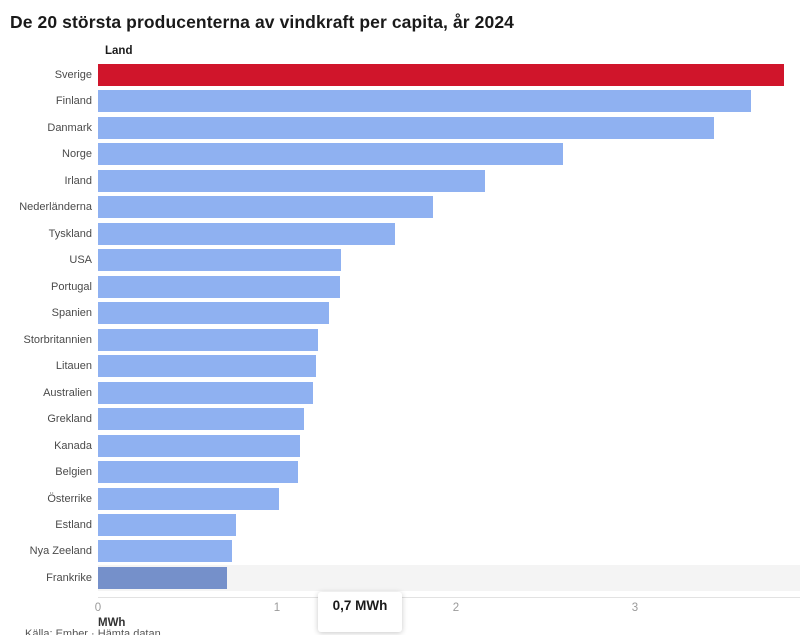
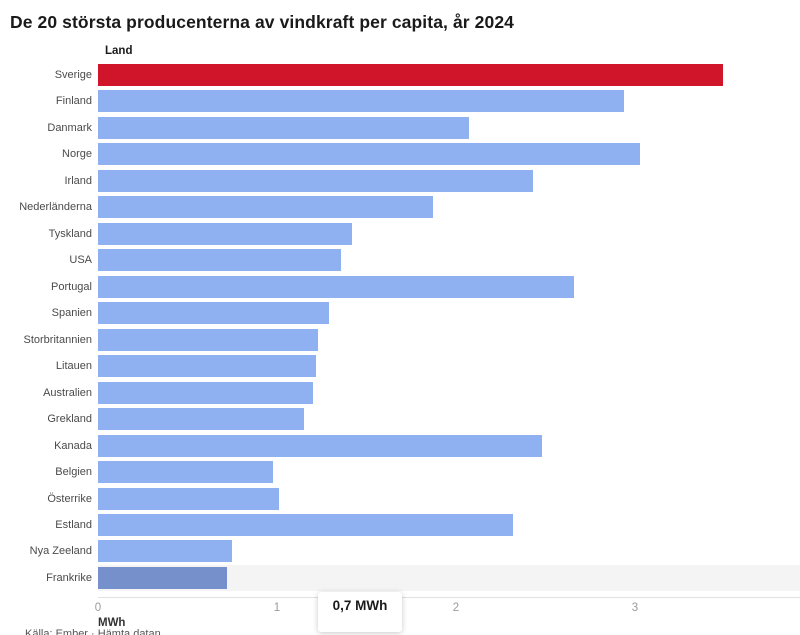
Sverige: 3.83 -> 3.49
Finland: 3.65 -> 2.94
Danmark: 3.44 -> 2.07
Norge: 2.60 -> 3.03
Irland: 2.16 -> 2.43
Tyskland: 1.66 -> 1.42
Portugal: 1.35 -> 2.66
Kanada: 1.13 -> 2.48
Belgien: 1.12 -> 0.98
Estland: 0.77 -> 2.32
